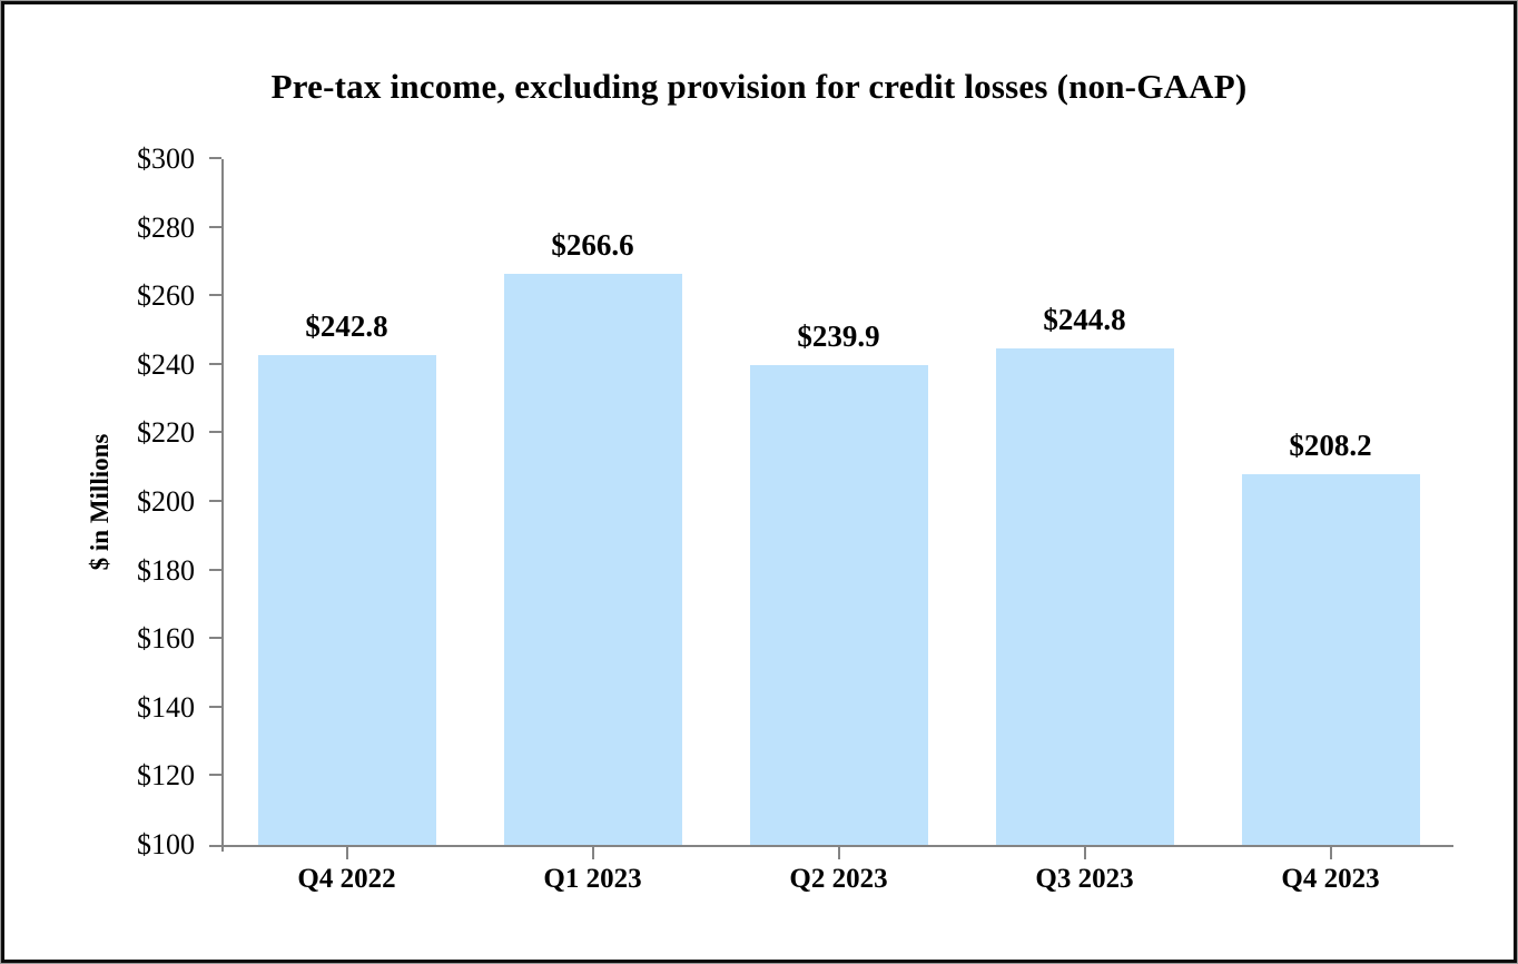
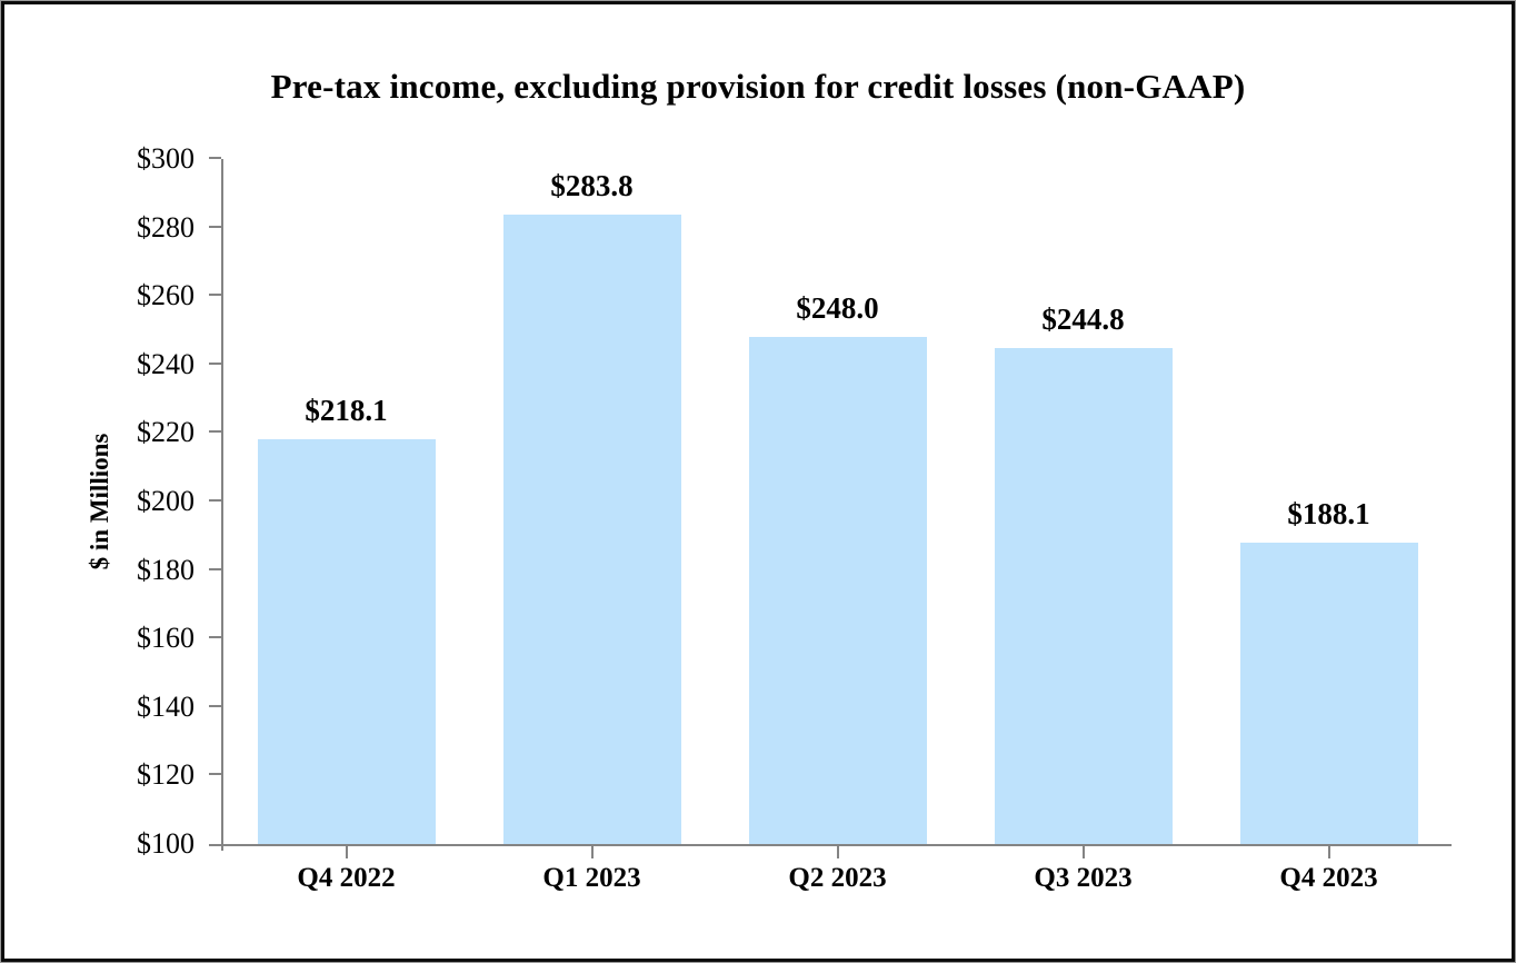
Q4 2022: $242.8 -> $218.1
Q1 2023: $266.6 -> $283.8
Q2 2023: $239.9 -> $248.0
Q4 2023: $208.2 -> $188.1
